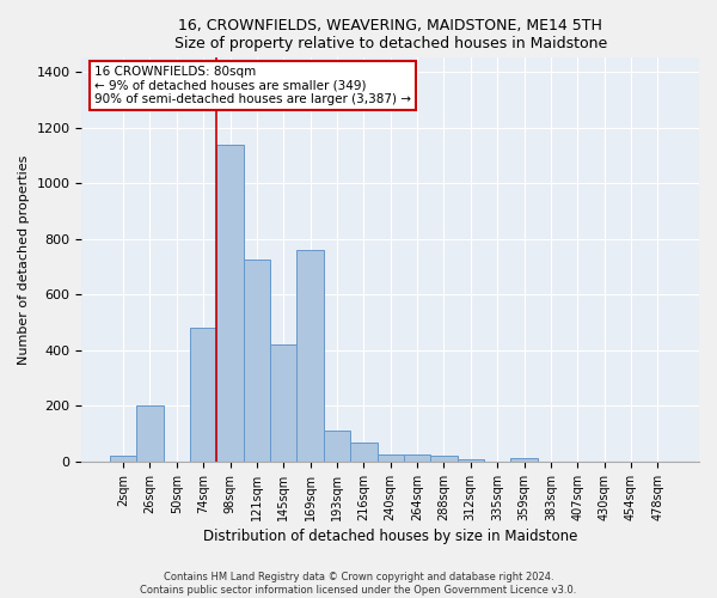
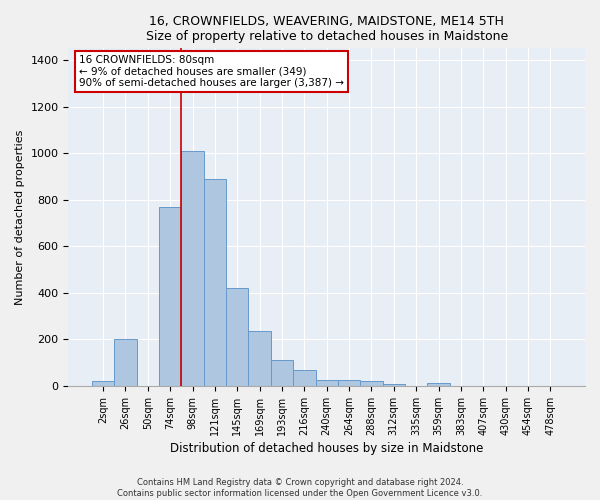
74sqm: 480 -> 770
98sqm: 1140 -> 1010
121sqm: 725 -> 890
169sqm: 760 -> 235
